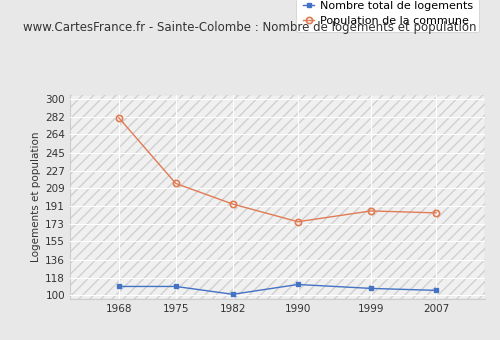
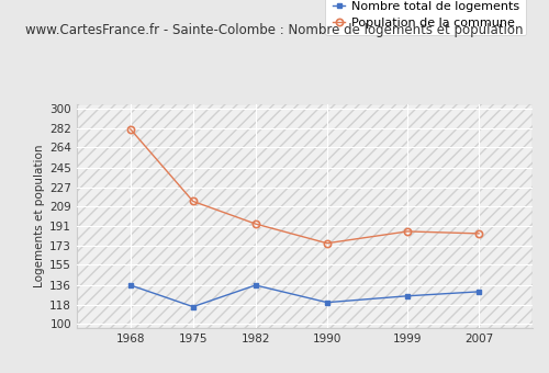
Nombre total de logements/1968: 109 -> 136
Nombre total de logements/1975: 109 -> 116
Nombre total de logements/1982: 101 -> 136
Nombre total de logements/1990: 111 -> 120
Nombre total de logements/1999: 107 -> 126
Nombre total de logements/2007: 105 -> 130
